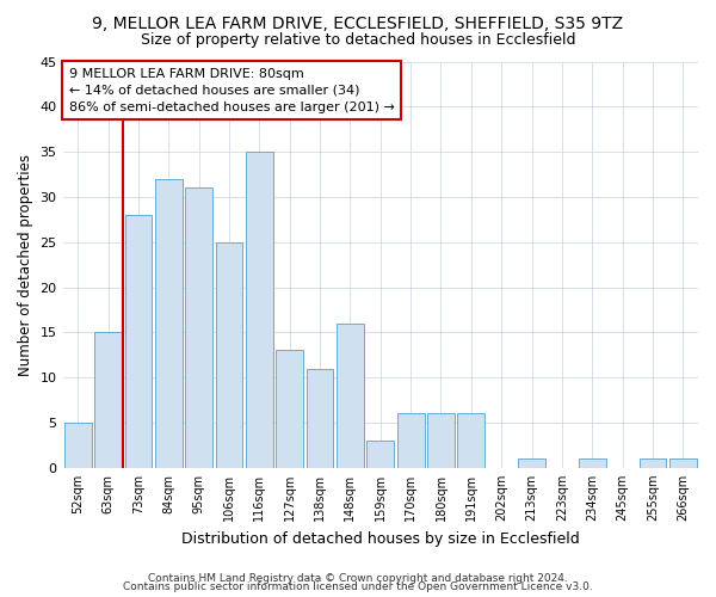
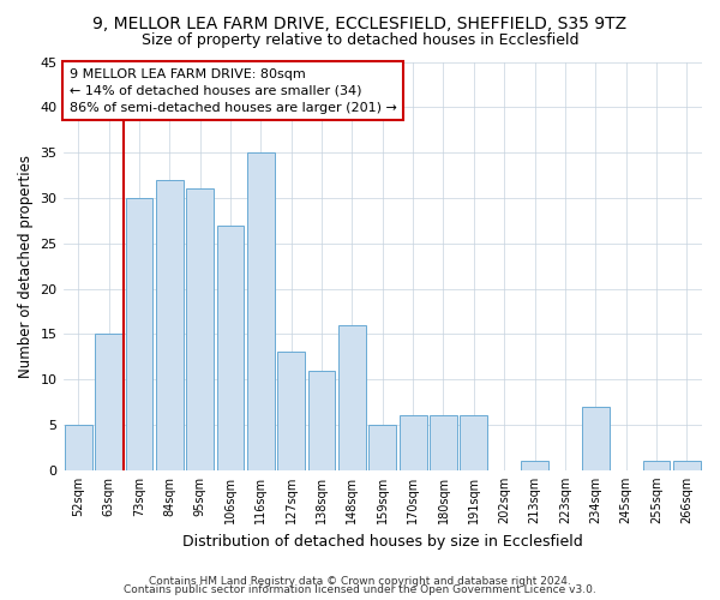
73sqm: 28 -> 30
106sqm: 25 -> 27
159sqm: 3 -> 5
234sqm: 1 -> 7
